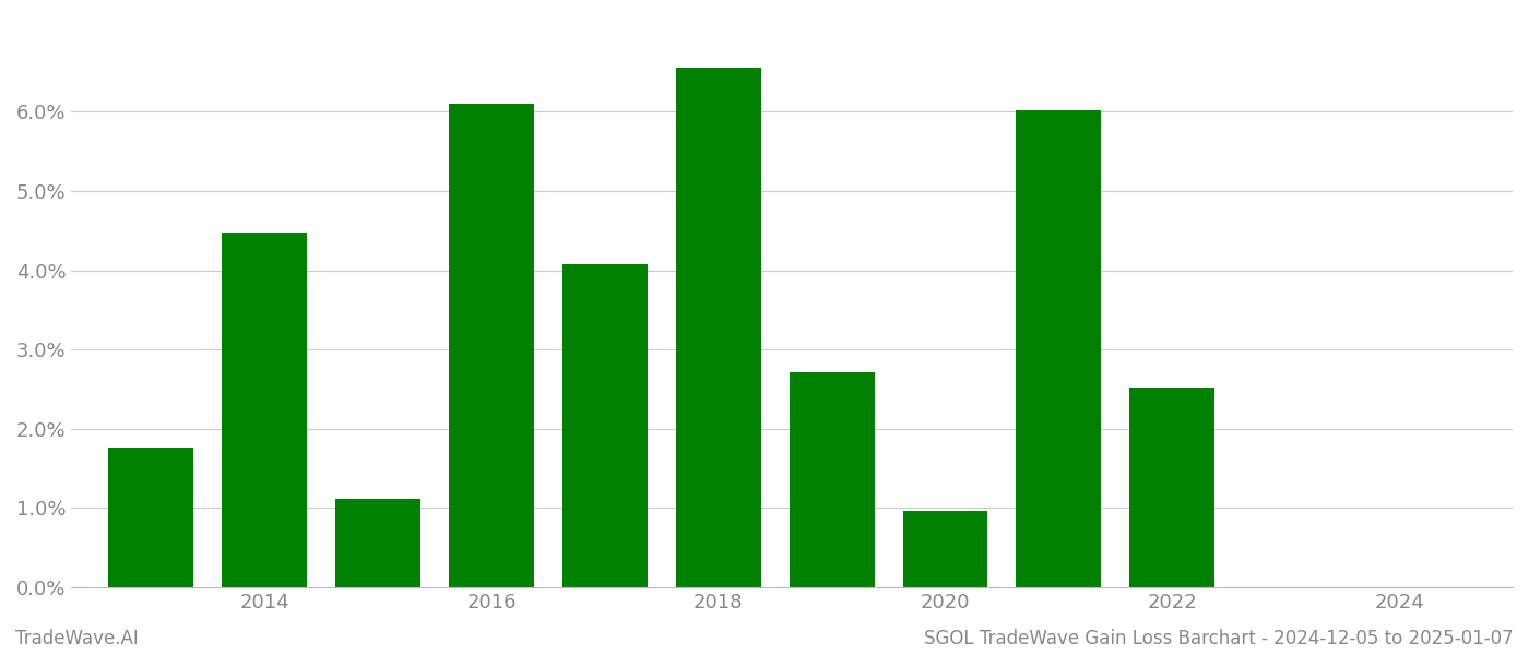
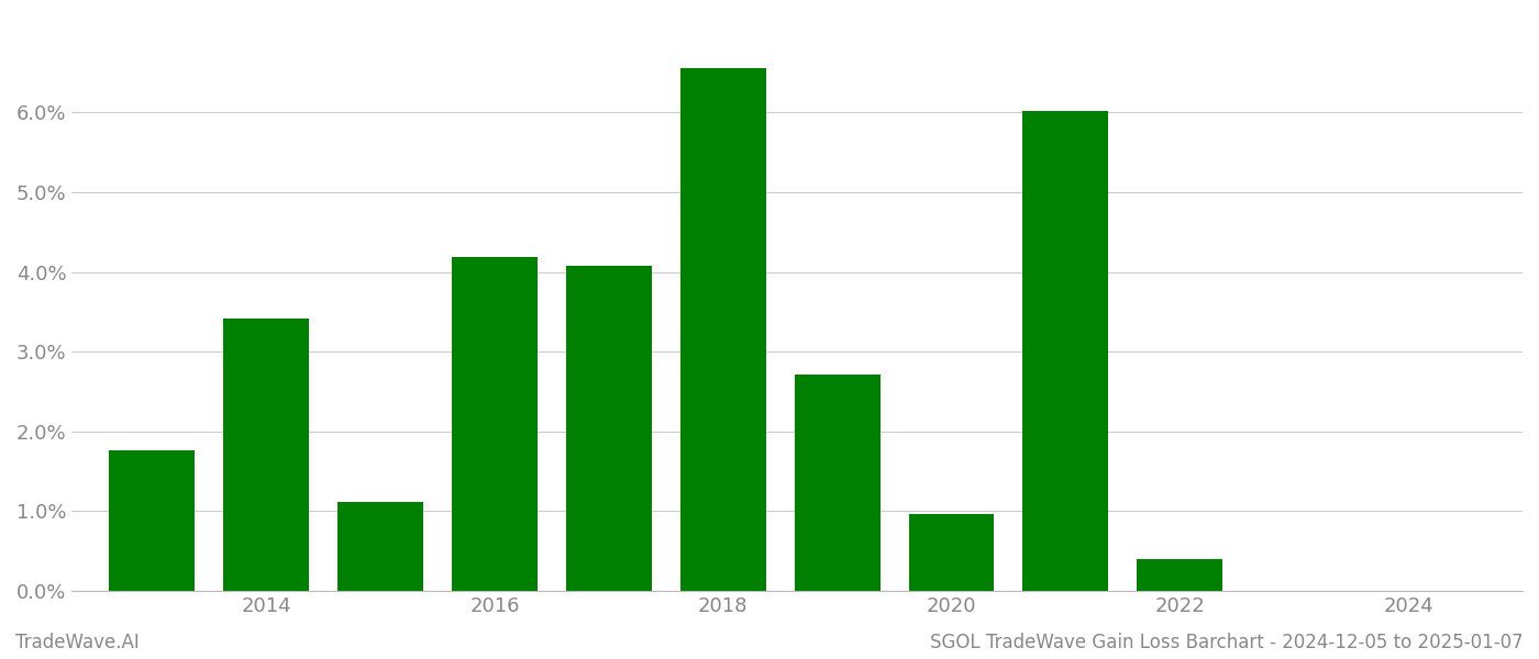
2014: 4.48% -> 3.42%
2016: 6.10% -> 4.18%
2022: 2.52% -> 0.40%
